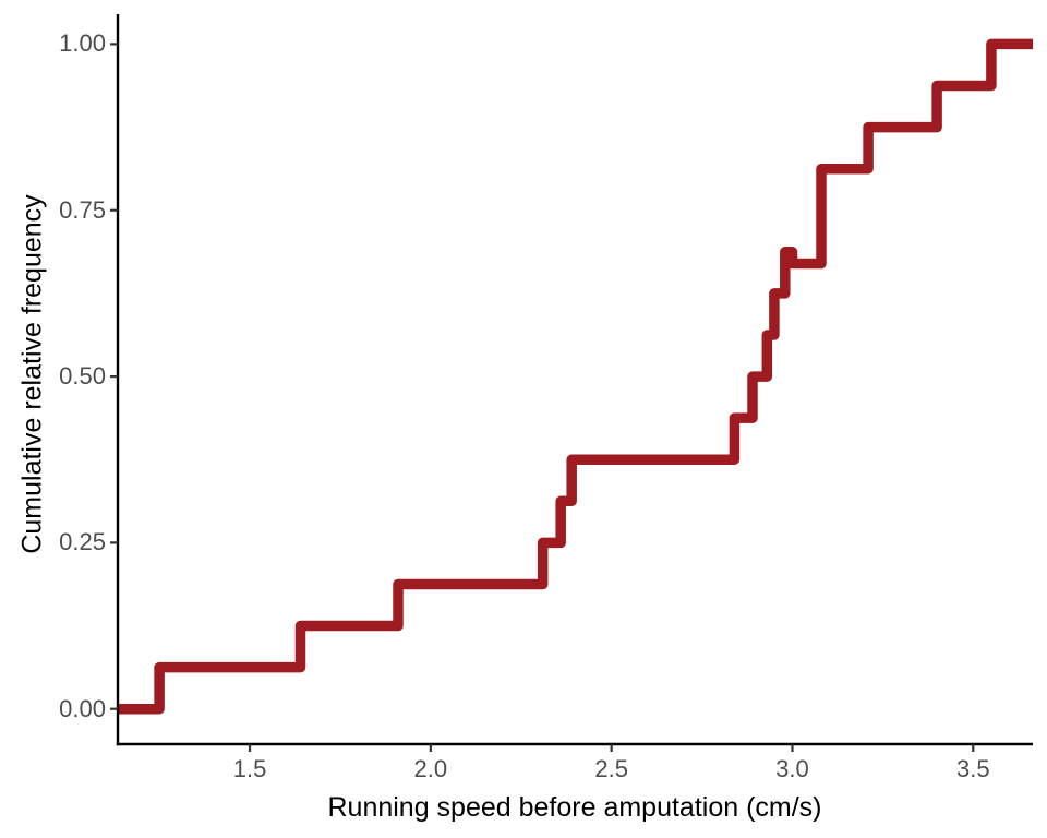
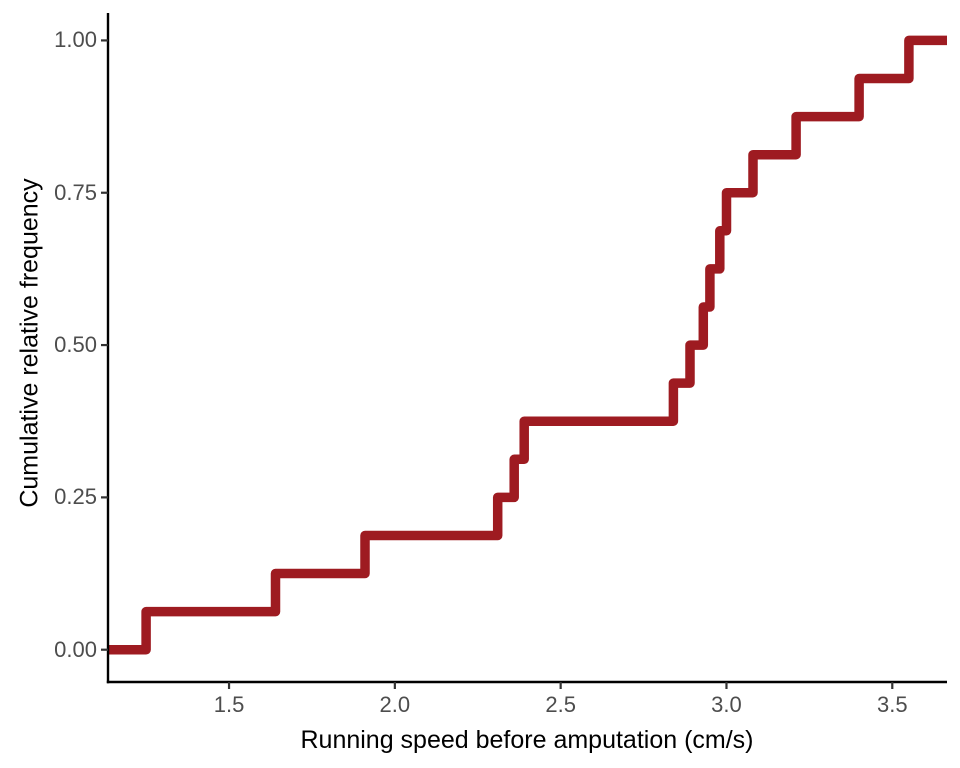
3.0: 0.67 -> 0.75
